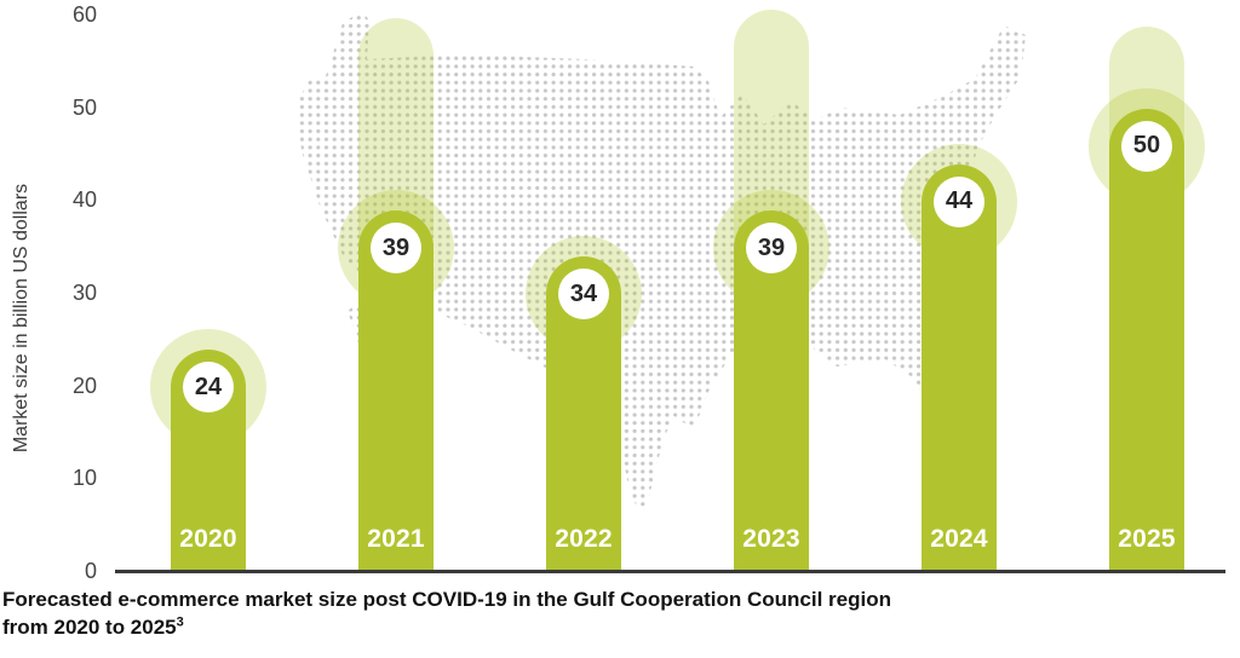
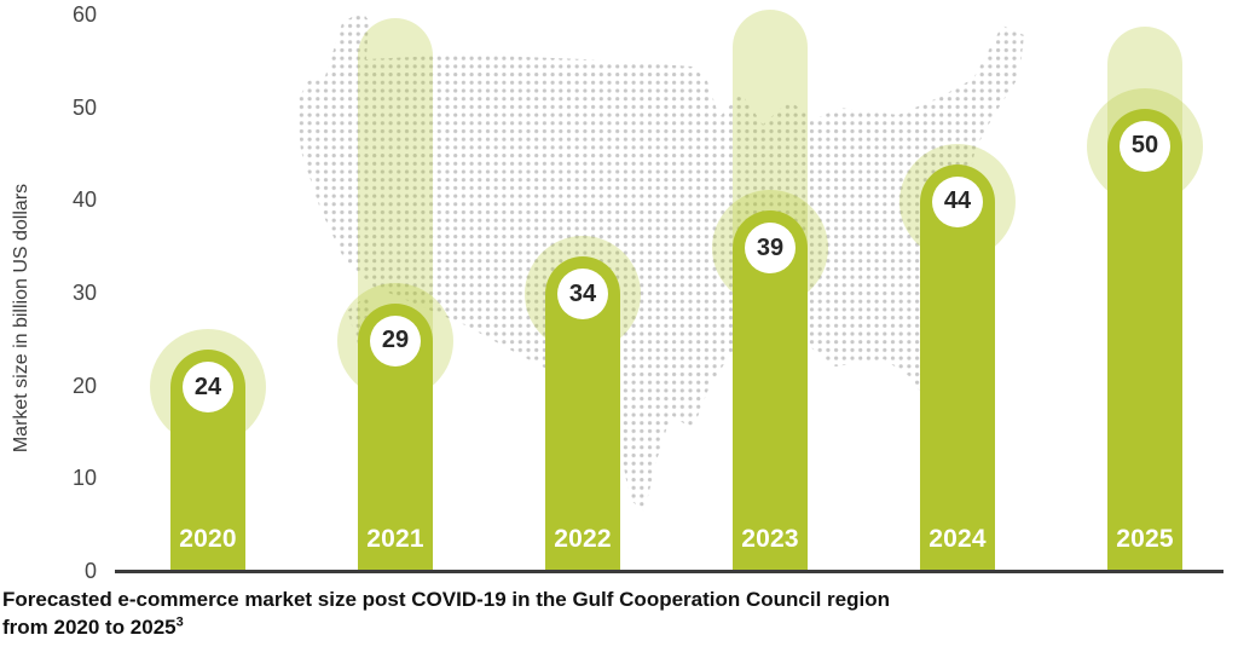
2021: 39 -> 29
